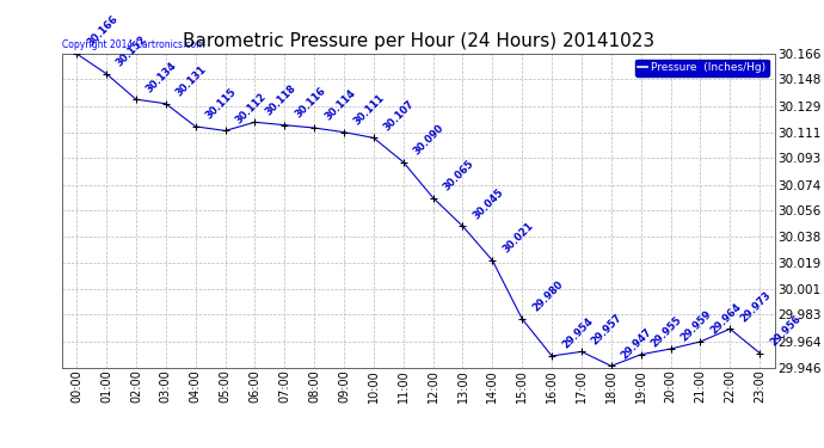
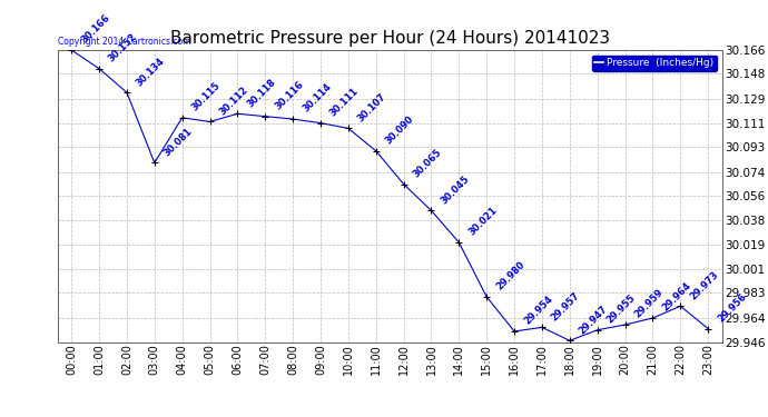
03:00: 30.131 -> 30.081
